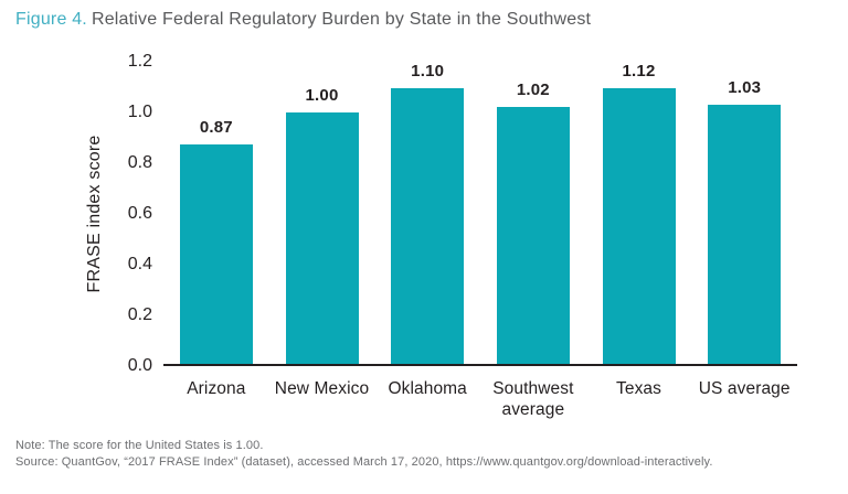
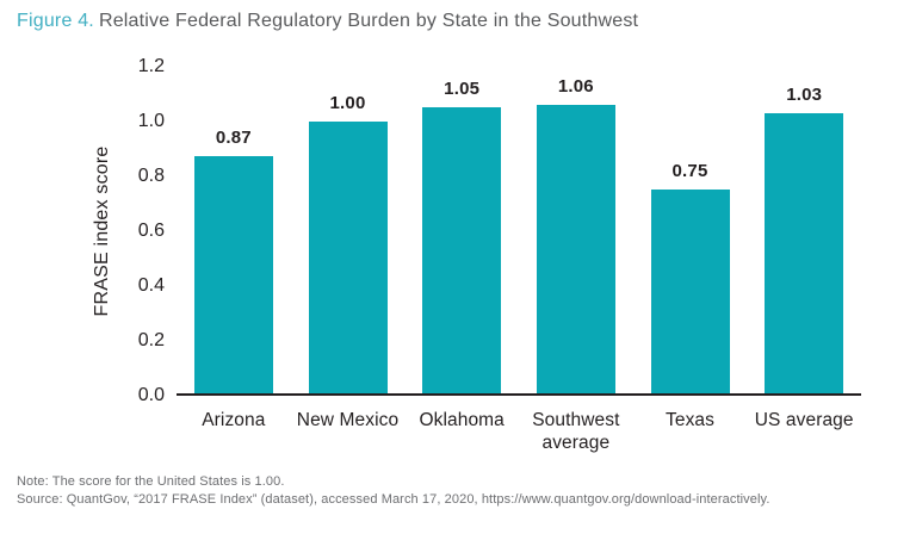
Oklahoma: 1.10 -> 1.05
Southwest average: 1.02 -> 1.06
Texas: 1.12 -> 0.75
